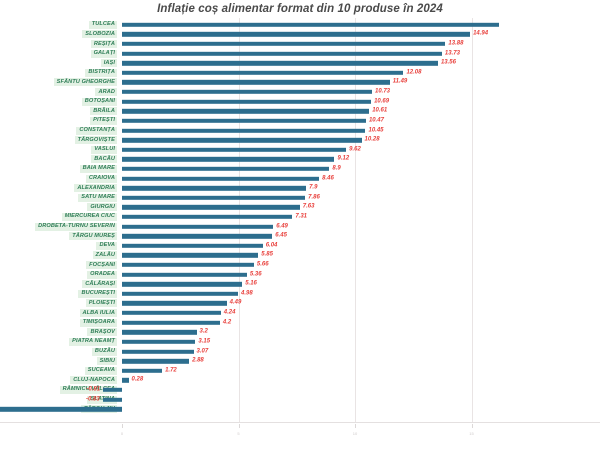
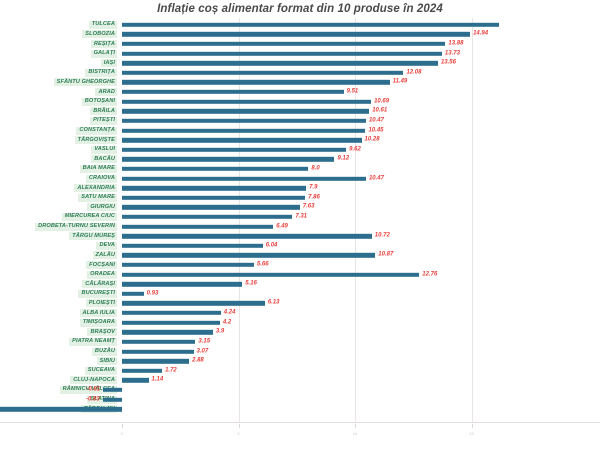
ARAD: 10.73 -> 9.51
BAIA MARE: 8.9 -> 8.0
CRAIOVA: 8.46 -> 10.47
TÂRGU MUREȘ: 6.45 -> 10.72
ZALĂU: 5.85 -> 10.87
ORADEA: 5.36 -> 12.76
BUCUREȘTI: 4.98 -> 0.93
PLOIEȘTI: 4.49 -> 6.13
BRAȘOV: 3.2 -> 3.9
CLUJ-NAPOCA: 0.28 -> 1.14
